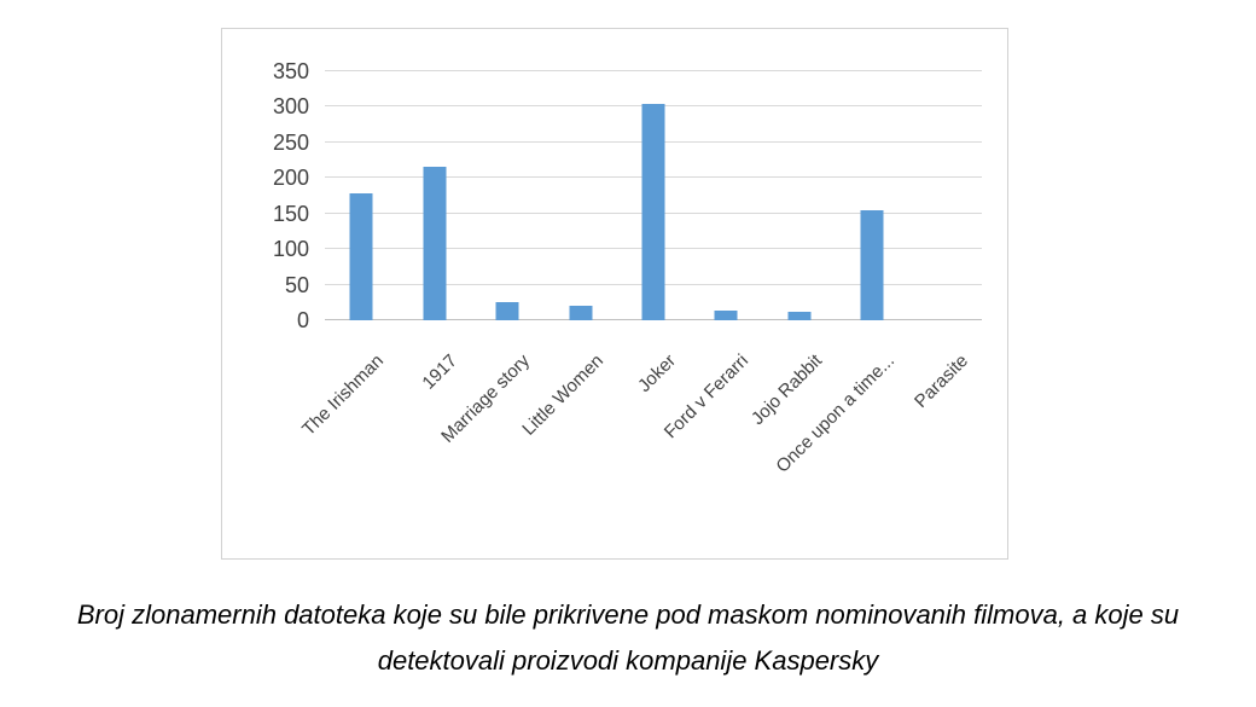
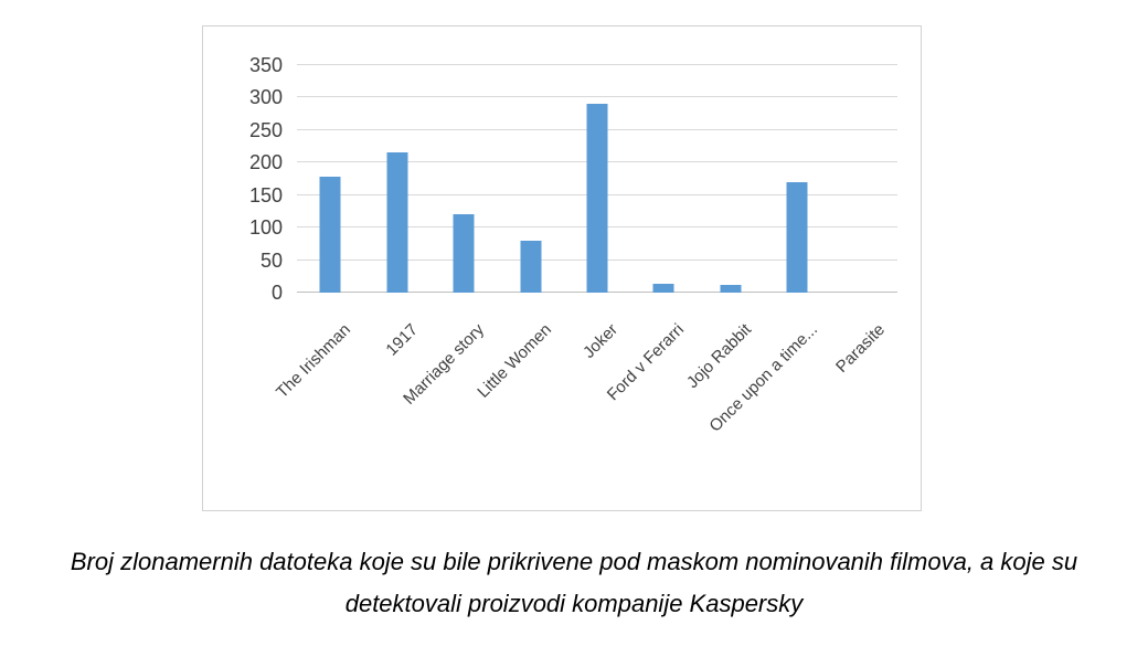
Marriage story: 30 -> 120
Little Women: 20 -> 80
Joker: 300 -> 290
Once upon a time...: 160 -> 170
